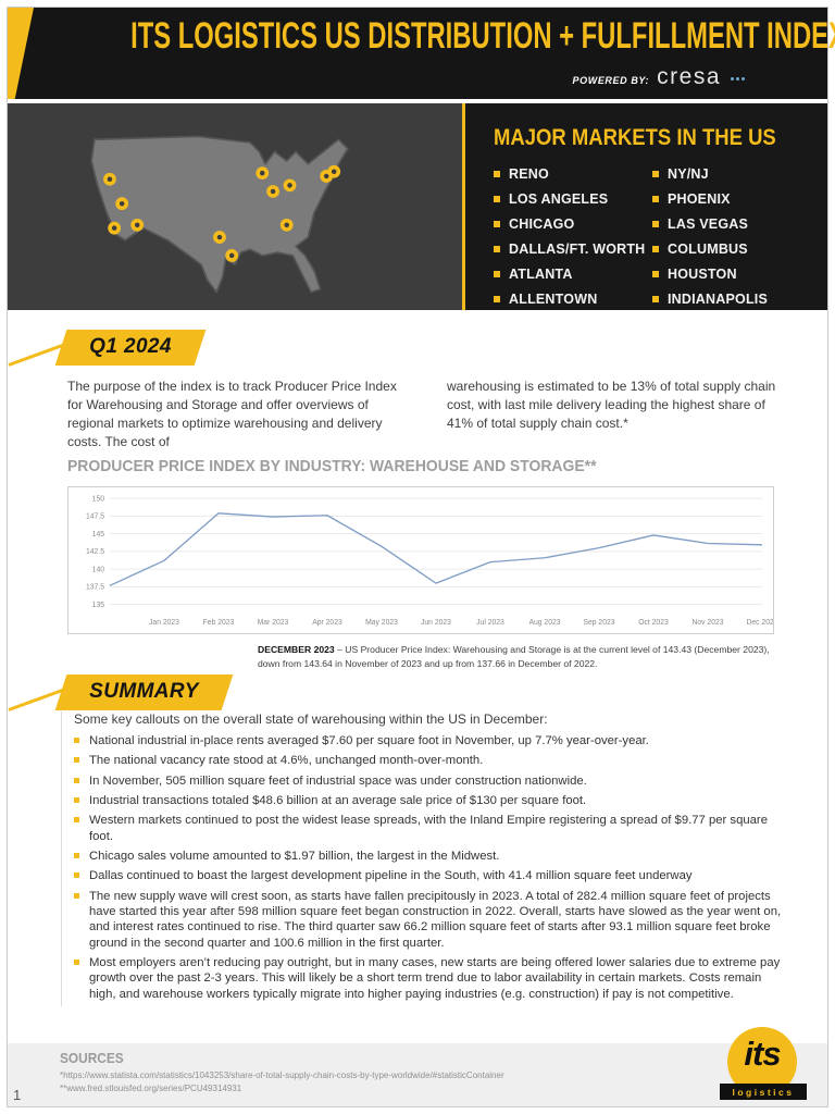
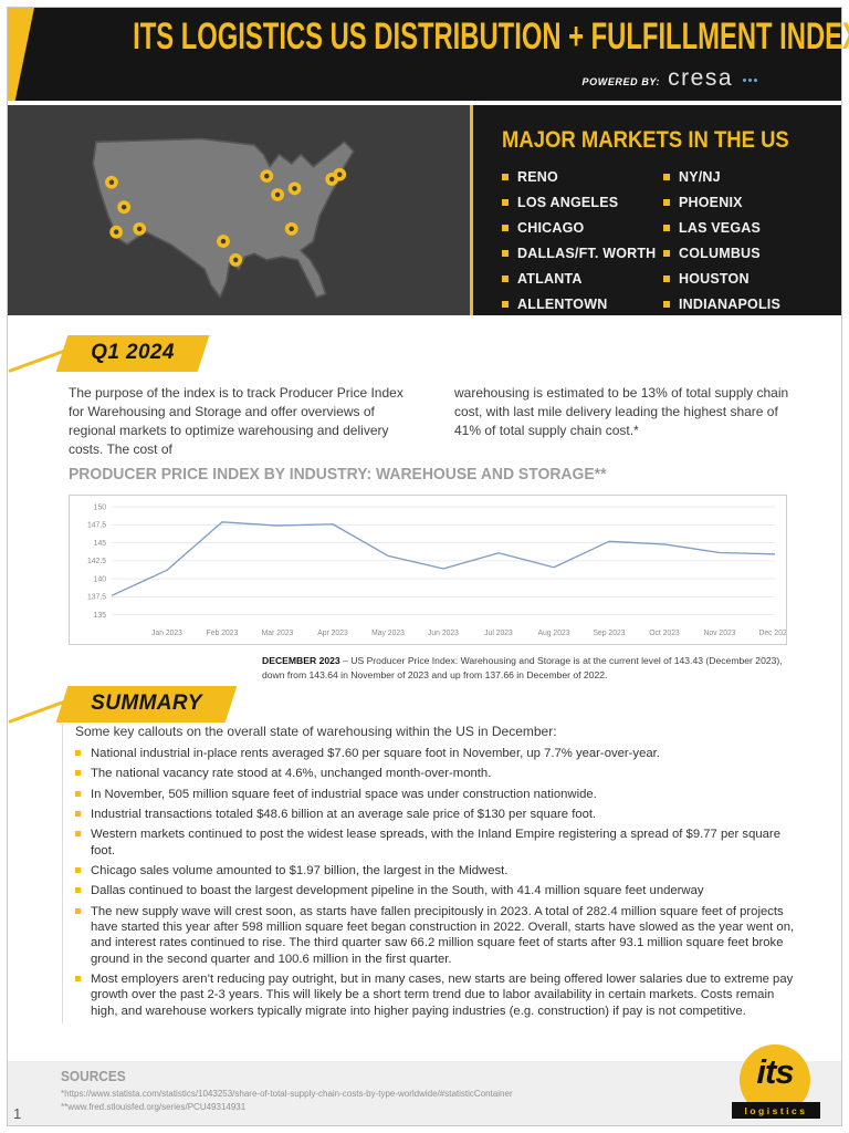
Jun 2023: 138 -> 141
Jul 2023: 141 -> 144
Sep 2023: 143 -> 145
